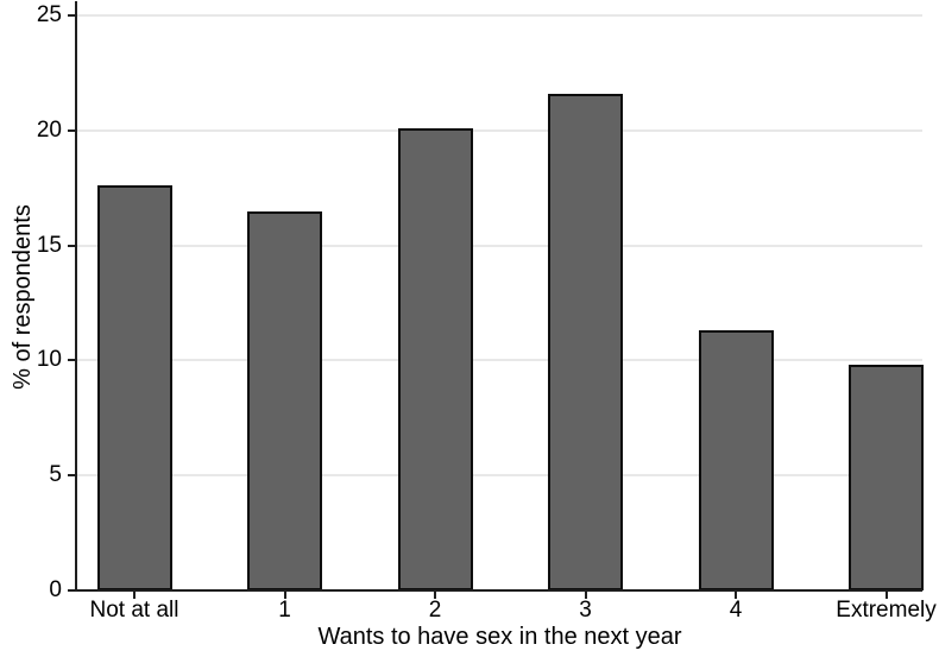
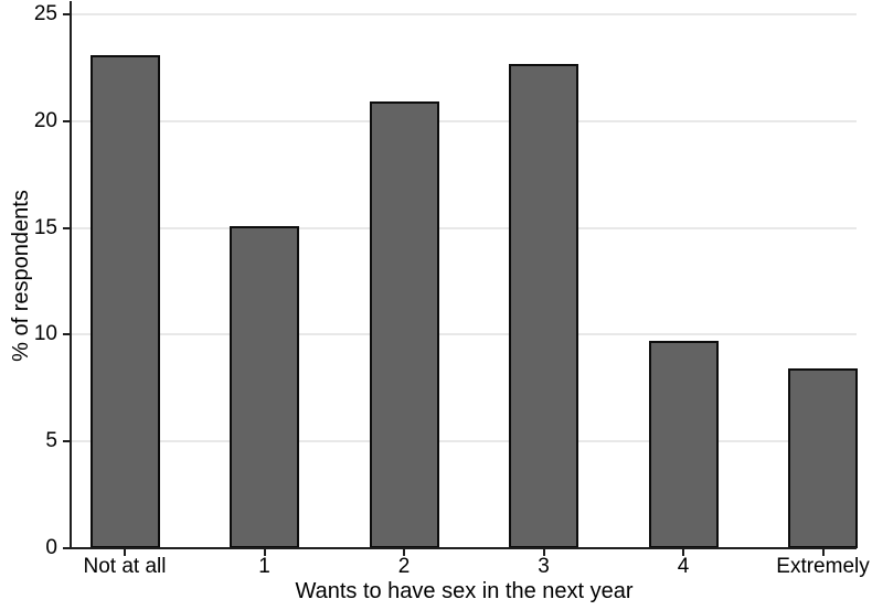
Not at all: 17.6 -> 23.1
1: 16.5 -> 15.1
2: 20.1 -> 20.9
3: 21.6 -> 22.7
4: 11.3 -> 9.7
Extremely: 9.8 -> 8.4
